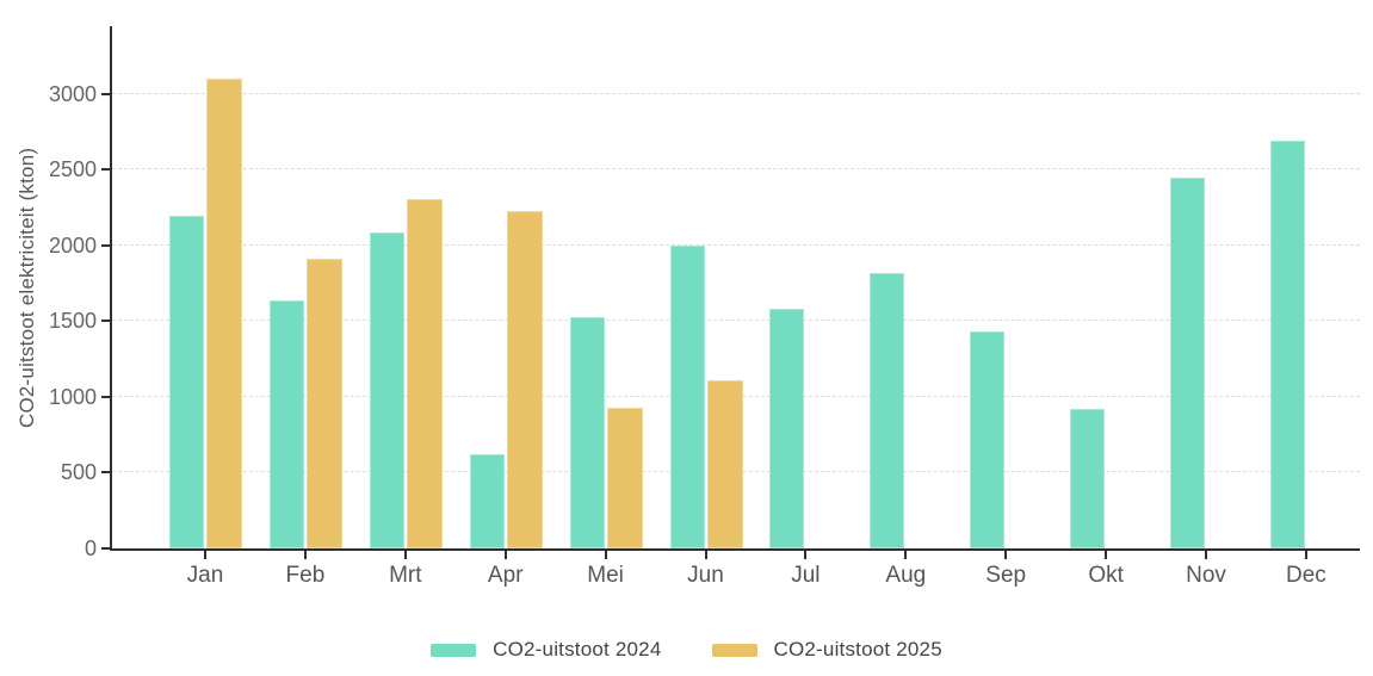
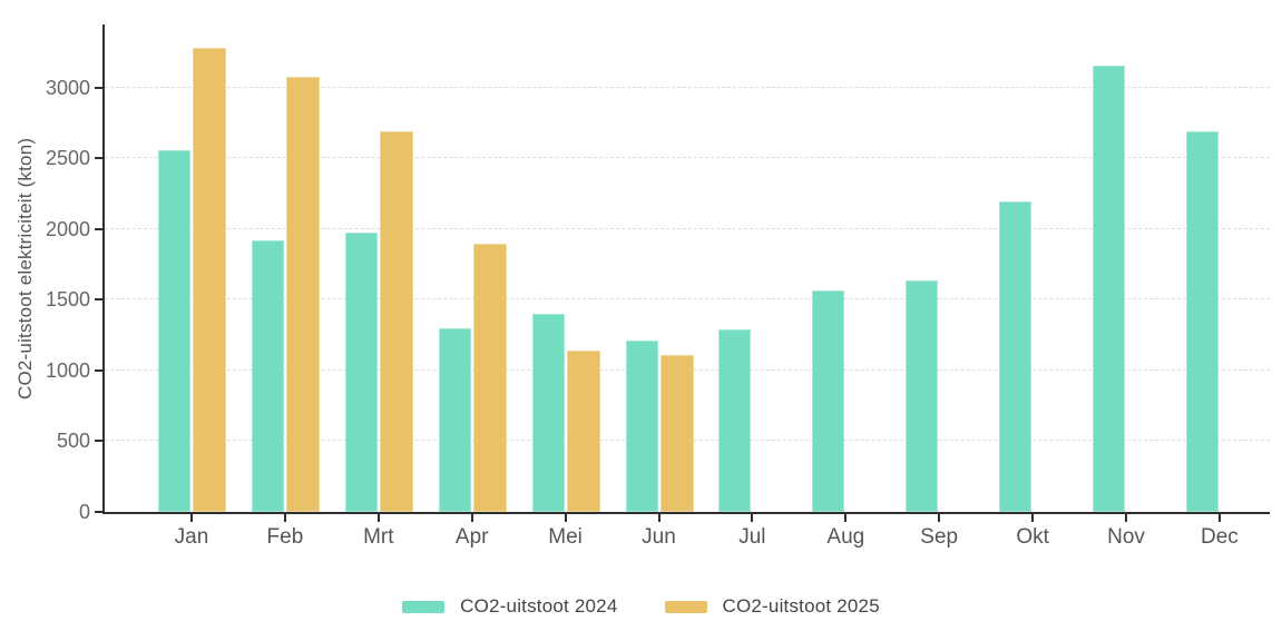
CO2-uitstoot 2024/Jan: 2200 -> 2560
CO2-uitstoot 2025/Jan: 3100 -> 3280
CO2-uitstoot 2024/Feb: 1640 -> 1920
CO2-uitstoot 2025/Feb: 1910 -> 3080
CO2-uitstoot 2024/Mrt: 2090 -> 1980
CO2-uitstoot 2025/Mrt: 2310 -> 2690
CO2-uitstoot 2024/Apr: 620 -> 1300
CO2-uitstoot 2025/Apr: 2230 -> 1900
CO2-uitstoot 2024/Mei: 1530 -> 1400
CO2-uitstoot 2025/Mei: 930 -> 1140
CO2-uitstoot 2024/Jun: 2000 -> 1210
CO2-uitstoot 2024/Jul: 1580 -> 1290
CO2-uitstoot 2024/Aug: 1820 -> 1570
CO2-uitstoot 2024/Sep: 1430 -> 1640
CO2-uitstoot 2024/Okt: 920 -> 2200
CO2-uitstoot 2024/Nov: 2450 -> 3160
